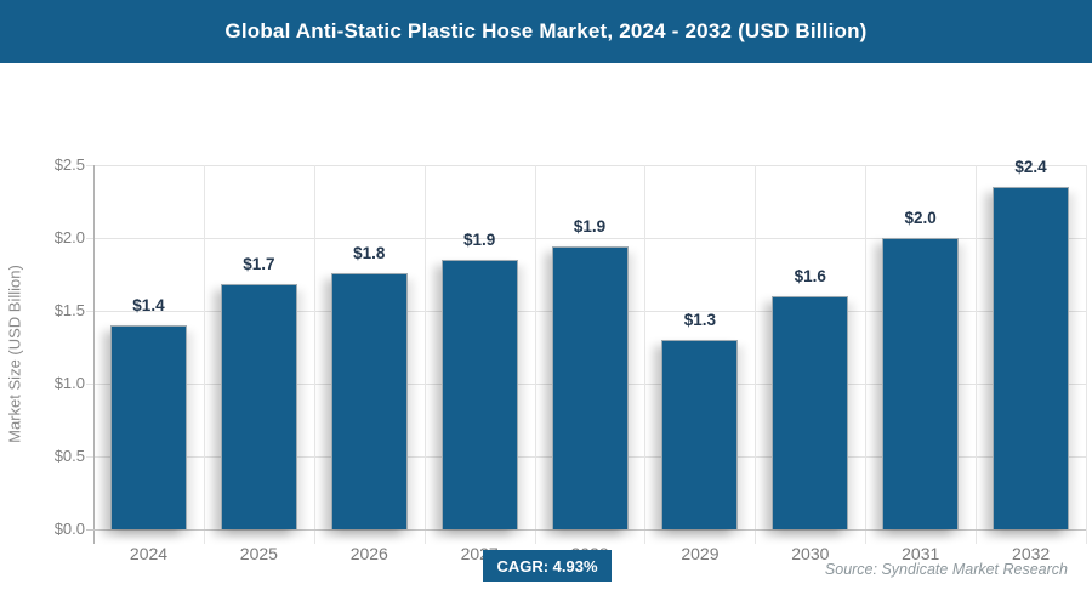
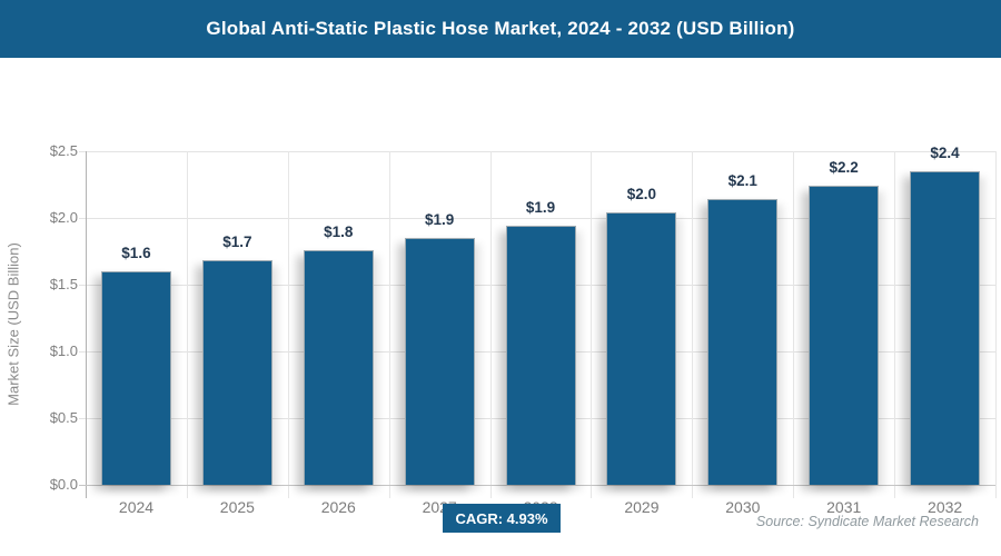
2024: $1.4 -> $1.6
2029: $1.3 -> $2.0
2030: $1.6 -> $2.1
2031: $2.0 -> $2.2
